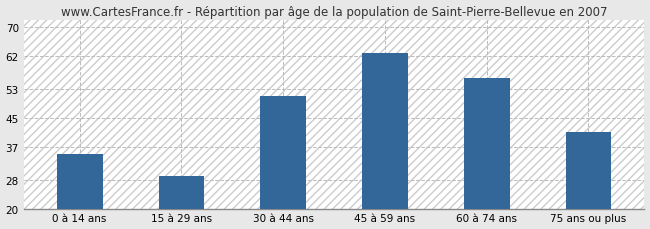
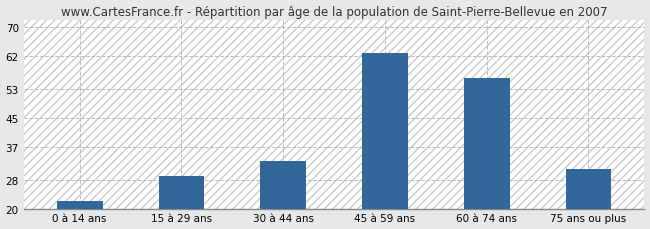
0 à 14 ans: 35 -> 22
30 à 44 ans: 51 -> 33
75 ans ou plus: 41 -> 31
